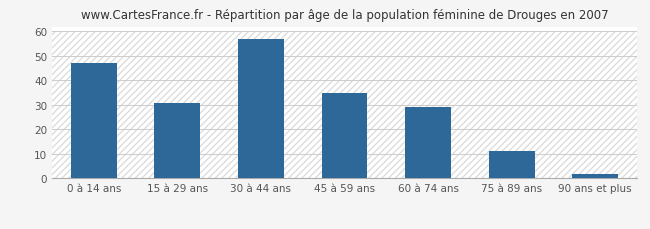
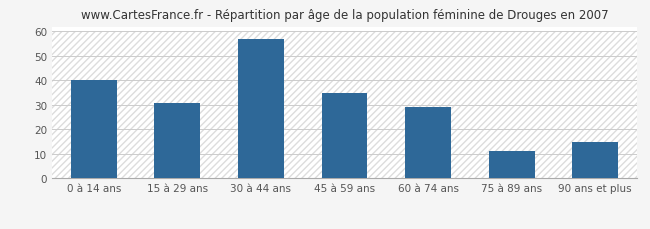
0 à 14 ans: 47 -> 40
90 ans et plus: 2 -> 15
